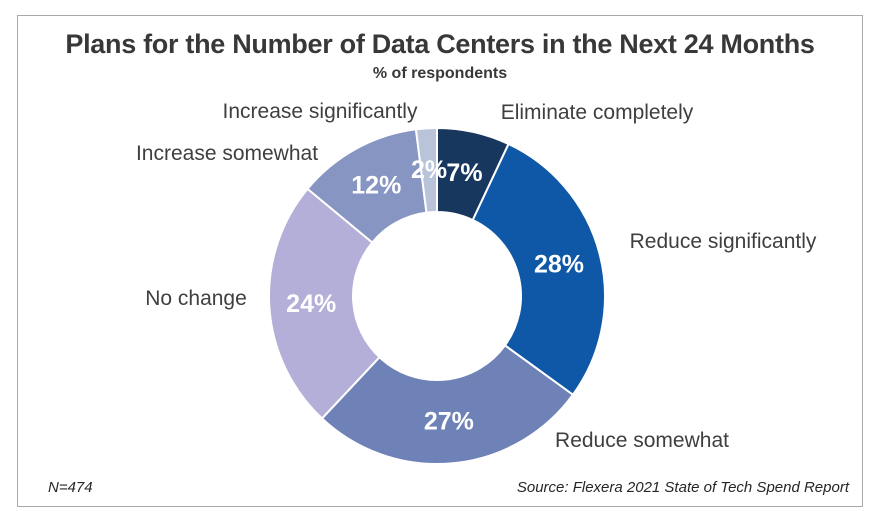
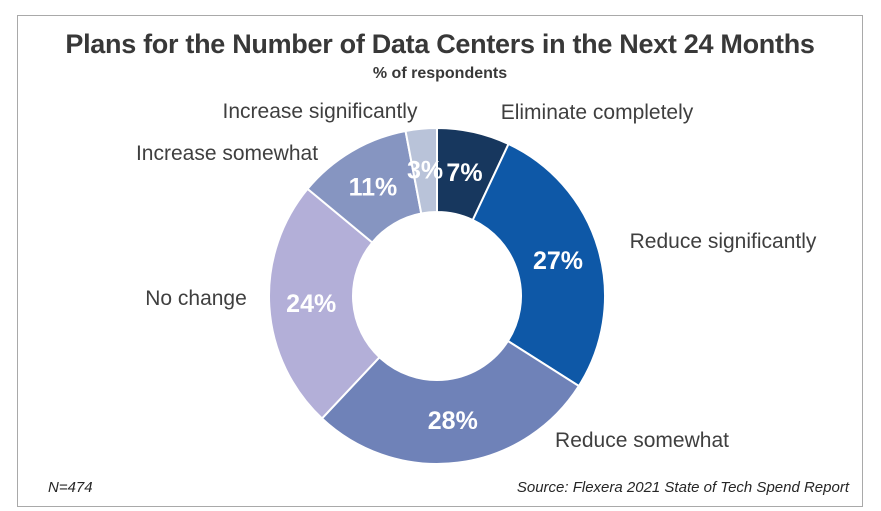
Reduce significantly: 28% -> 27%
Reduce somewhat: 27% -> 28%
Increase somewhat: 12% -> 11%
Increase significantly: 2% -> 3%
